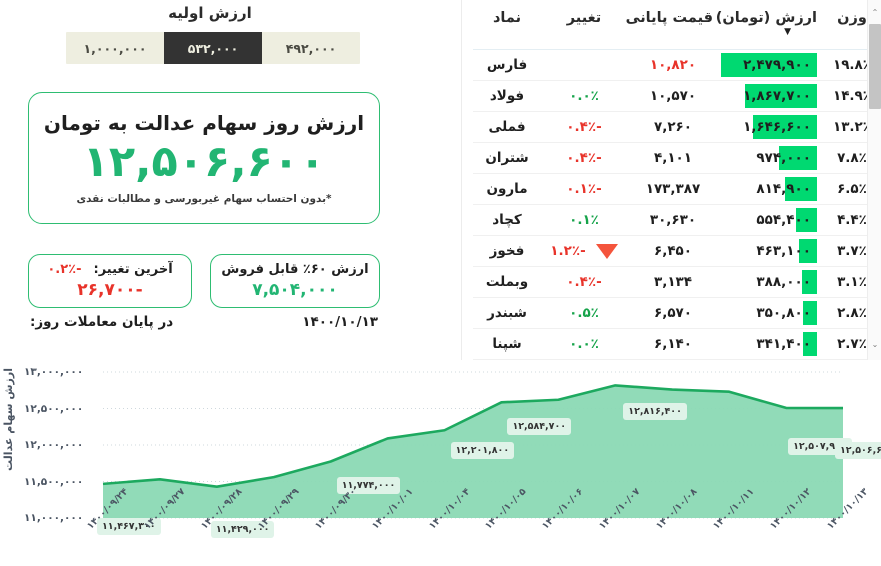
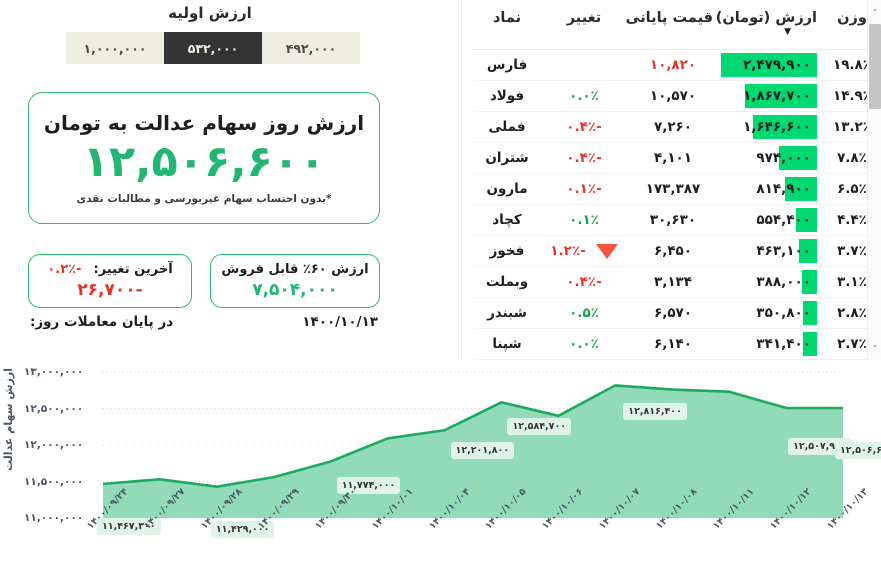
۱۴۰۰/۱۰/۰۶: 12600000 -> 12400000
